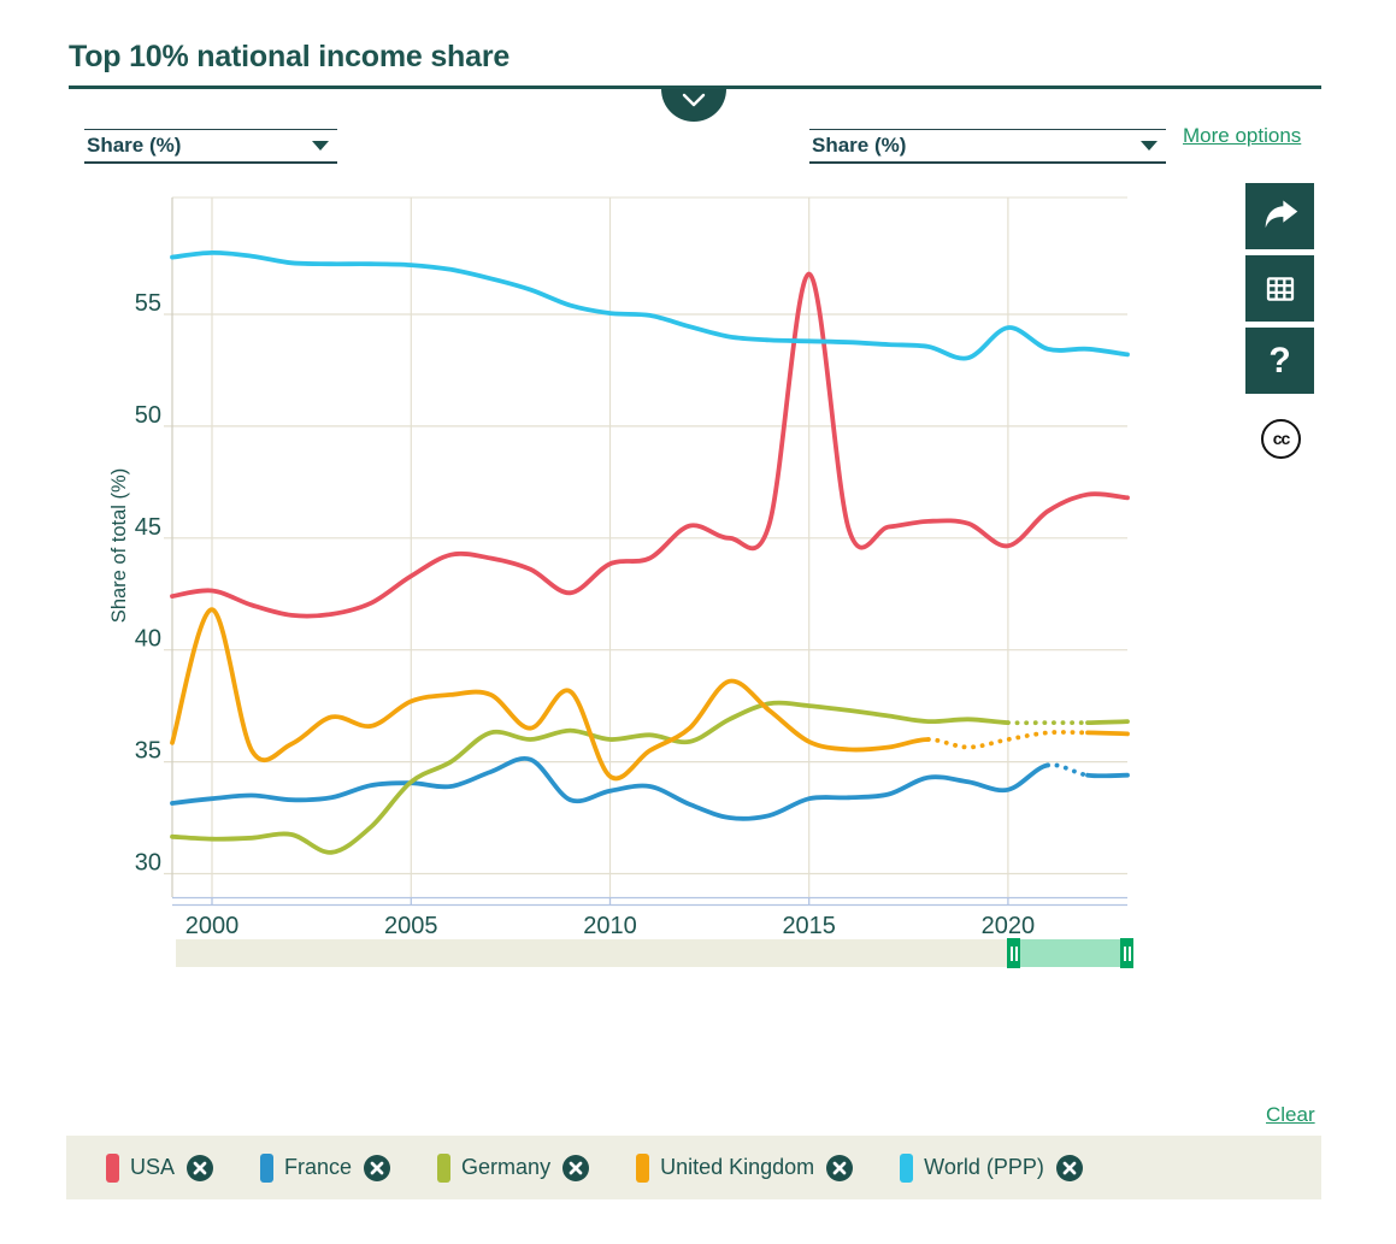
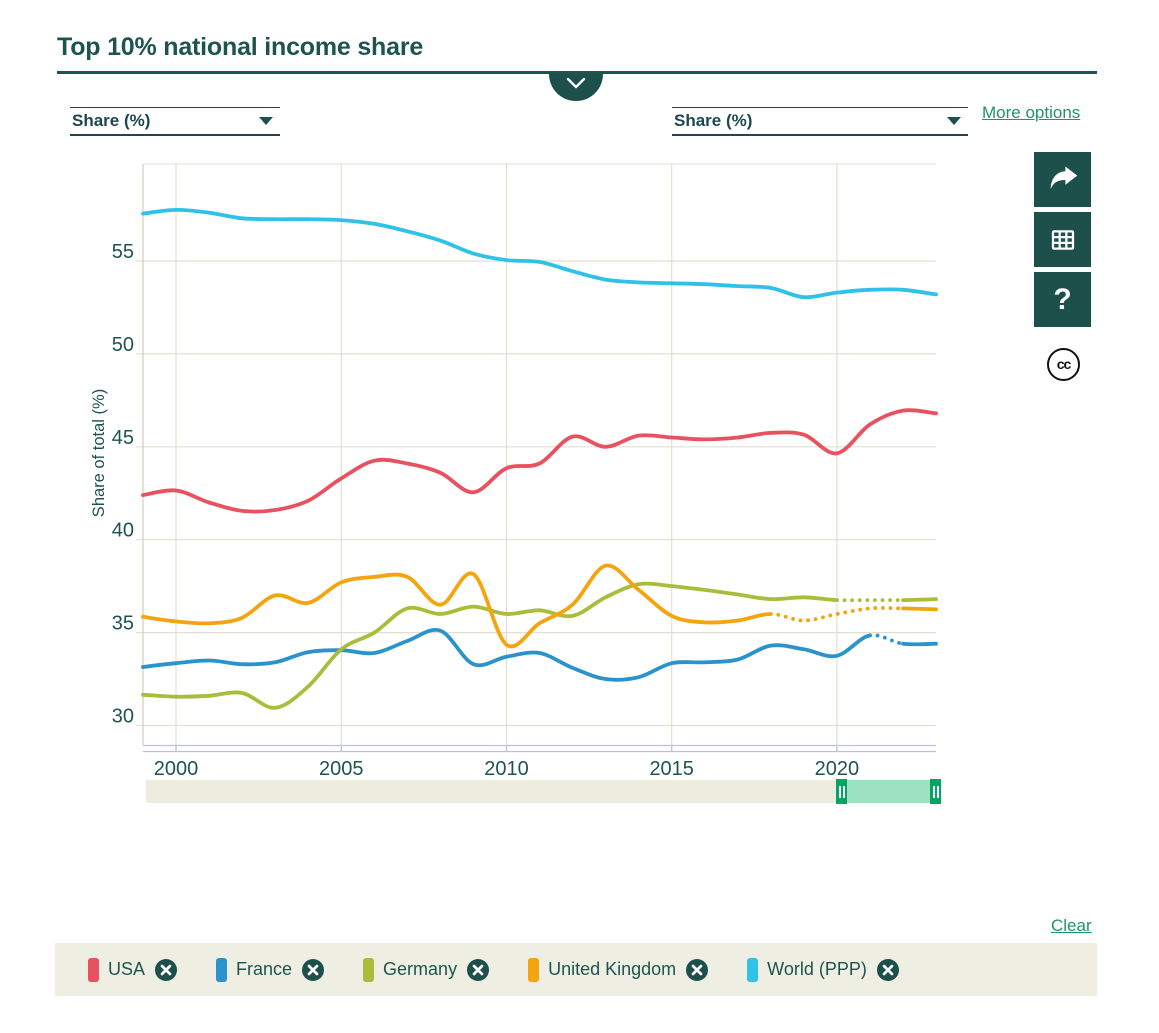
United Kingdom/2000: 41.8 -> 35.6
USA/2015: 56.8 -> 45.5
World (PPP)/2020: 54.4 -> 53.3
